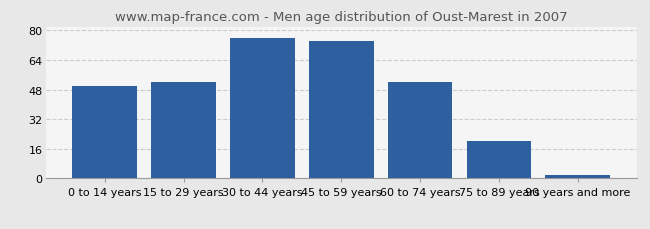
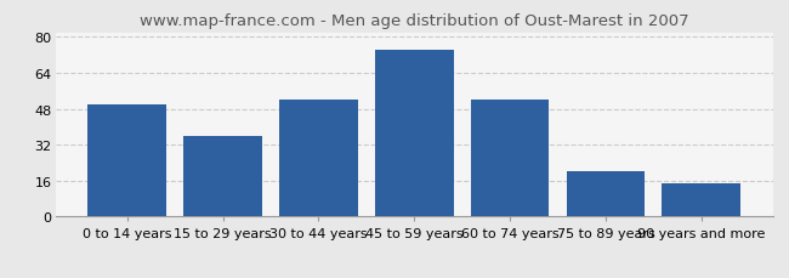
15 to 29 years: 52 -> 36
30 to 44 years: 76 -> 52
90 years and more: 2 -> 15
